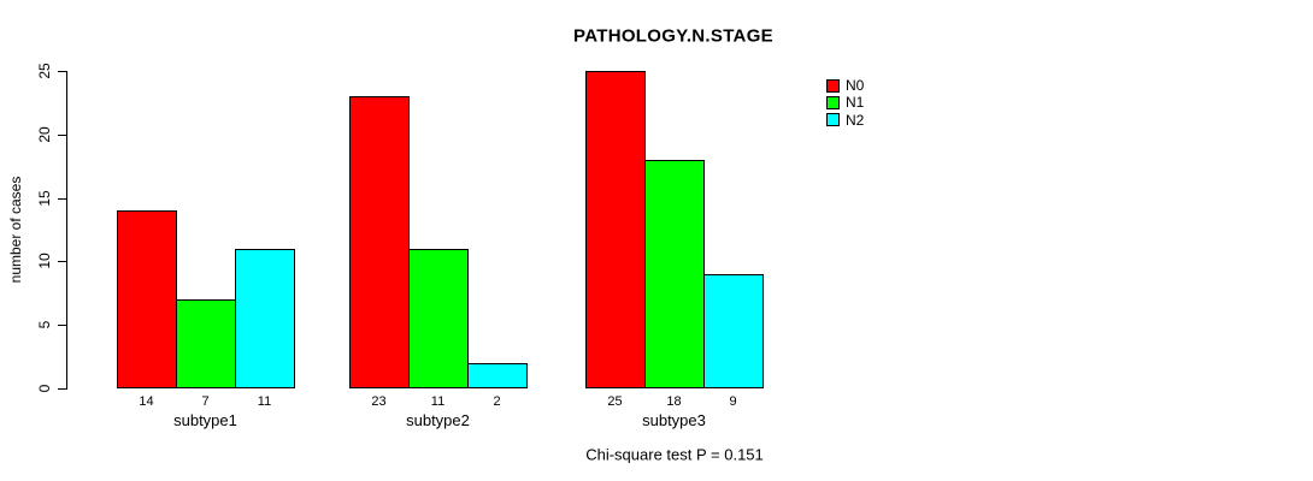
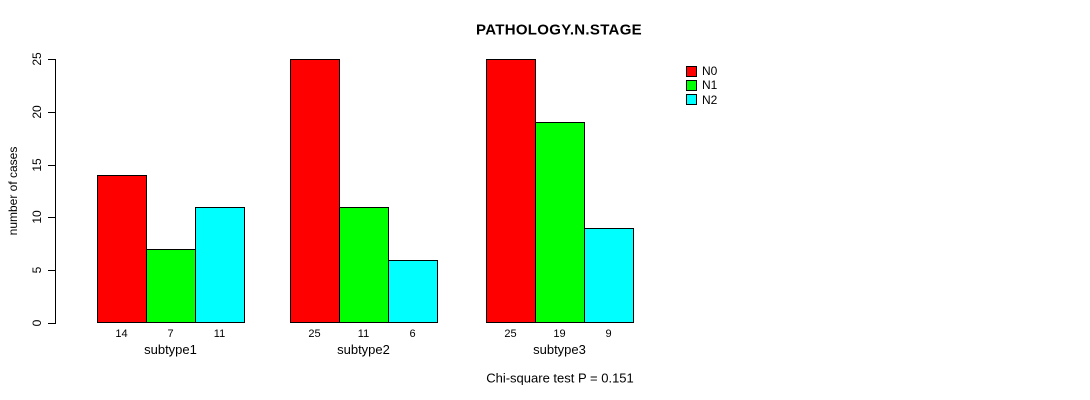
N0/subtype2: 23 -> 25
N2/subtype2: 2 -> 6
N1/subtype3: 18 -> 19
